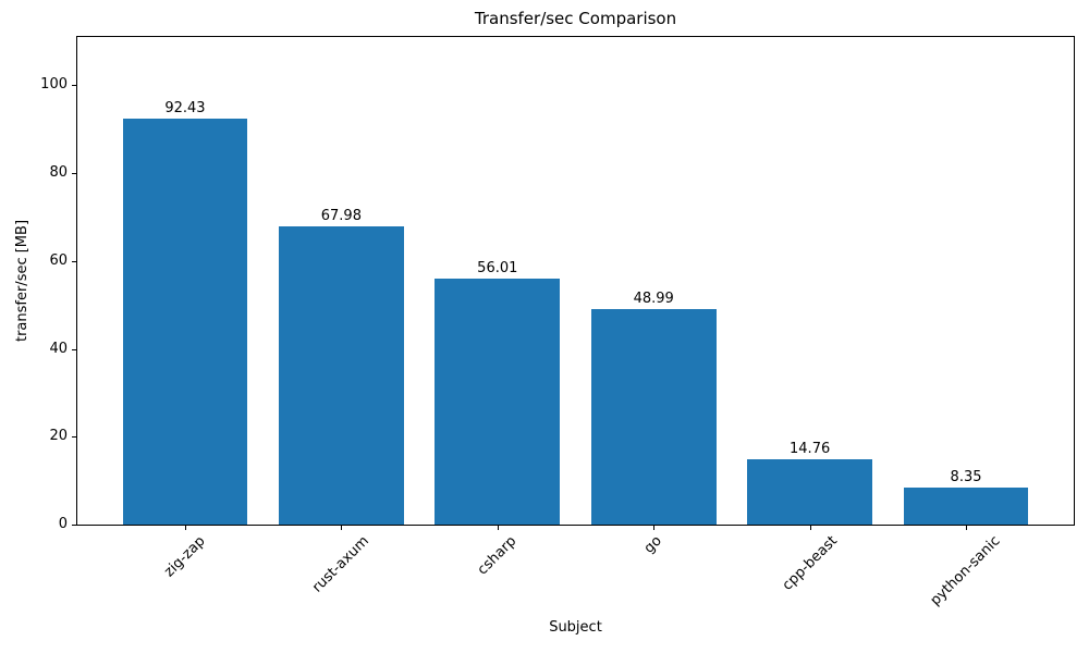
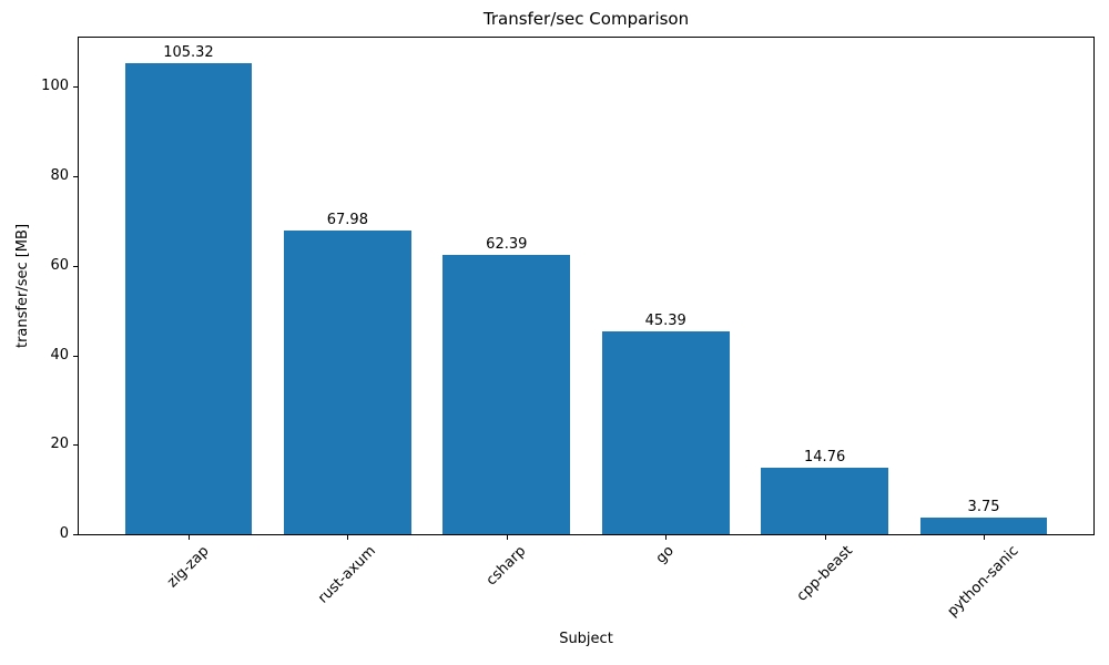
zig-zap: 92.43 -> 105.32
csharp: 56.01 -> 62.39
go: 48.99 -> 45.39
python-sanic: 8.35 -> 3.75
